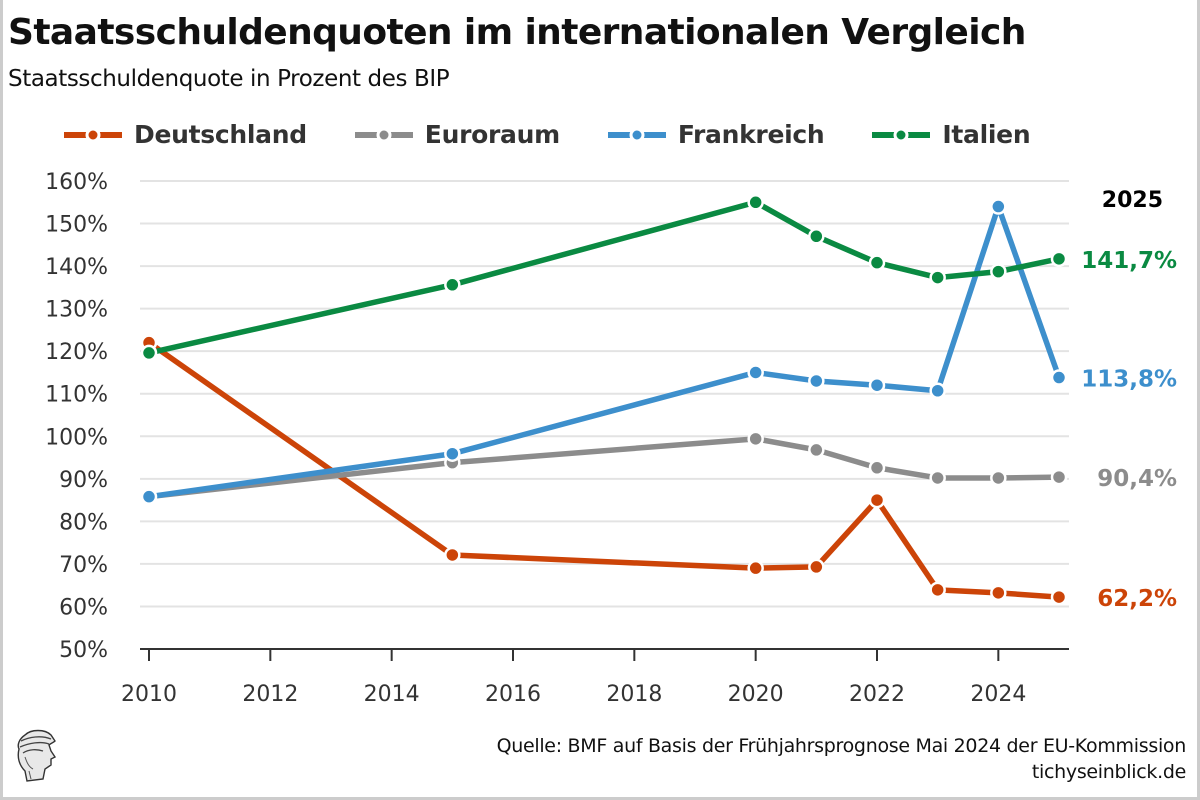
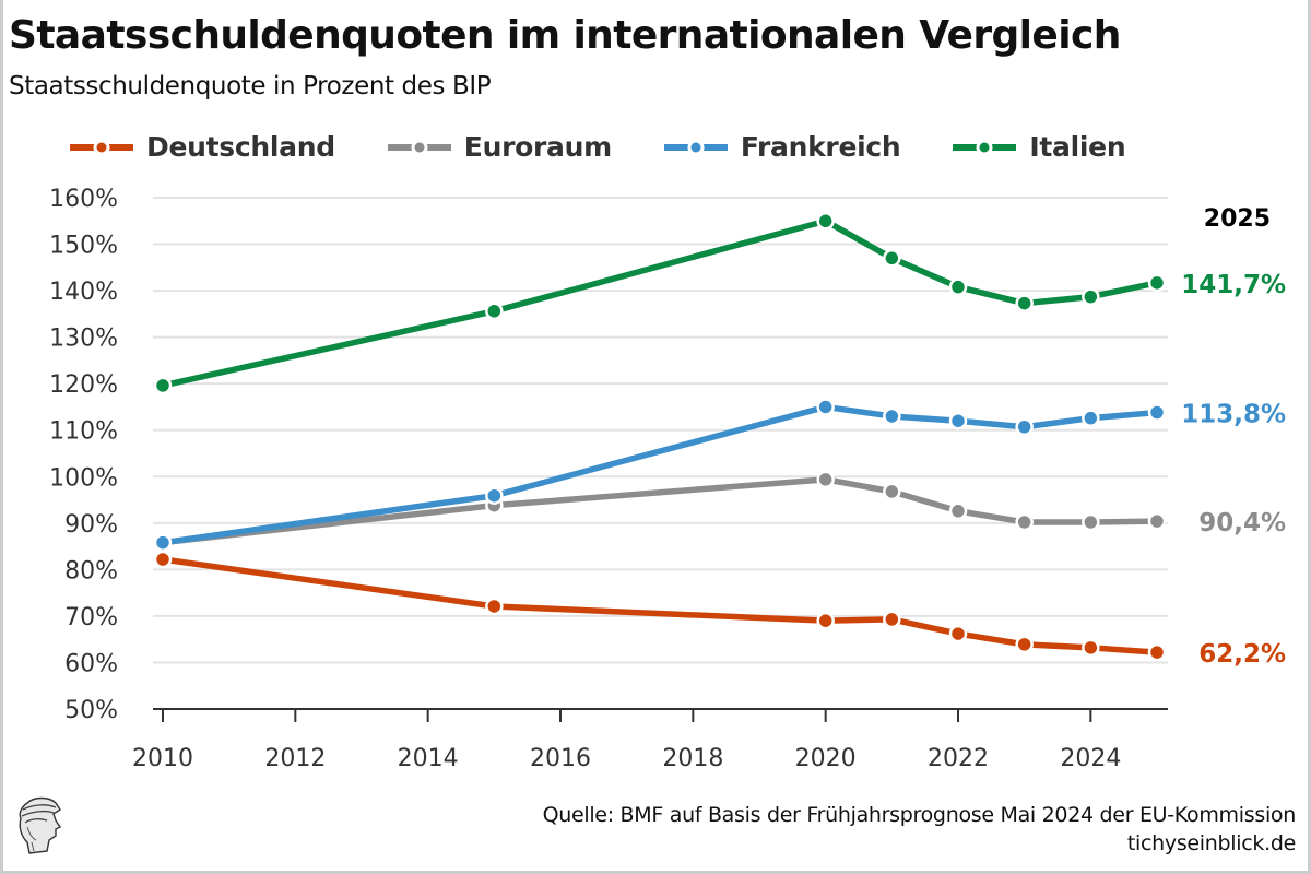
Deutschland/2010: 122% -> 82%
Deutschland/2022: 85% -> 66%
Frankreich/2024: 154% -> 113%
